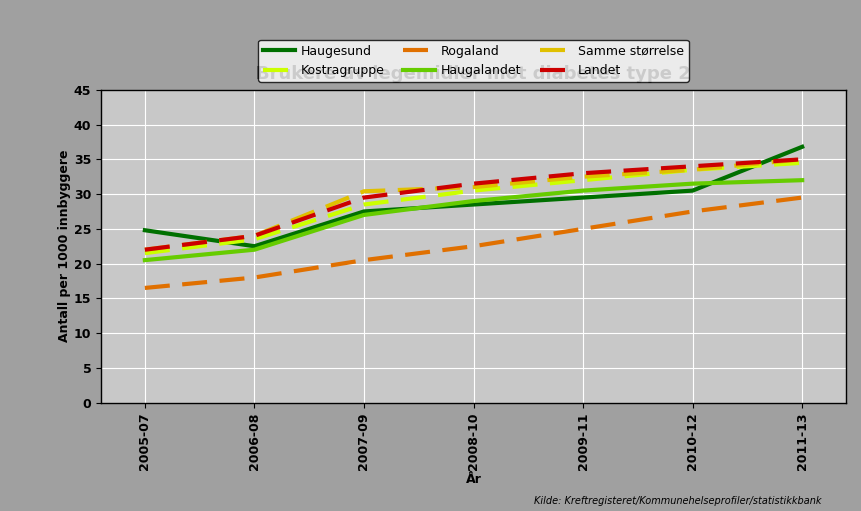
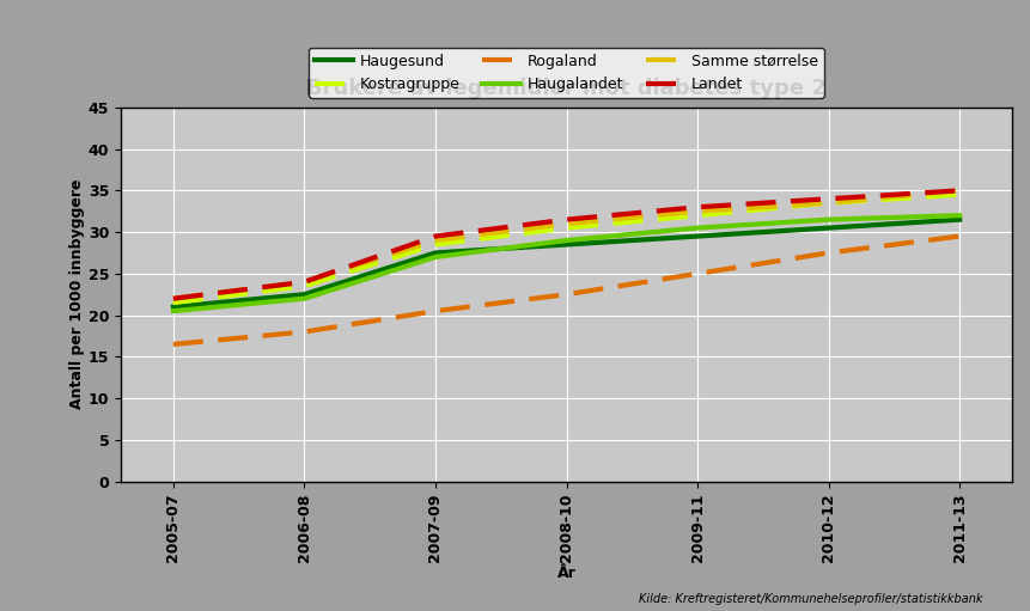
Haugesund/2005-07: 24.8 -> 21.0
Samme størrelse/2007-09: 30.4 -> 29.0
Haugesund/2011-13: 36.8 -> 31.5
